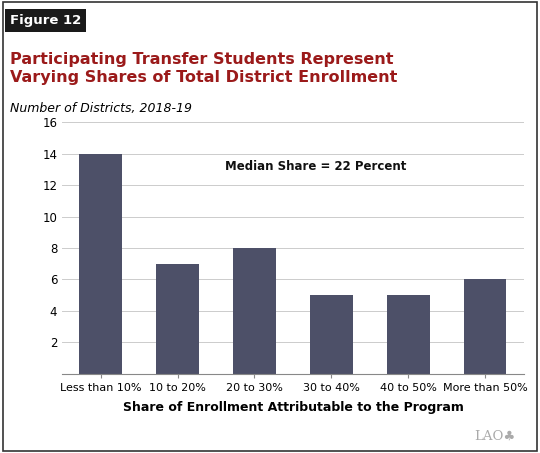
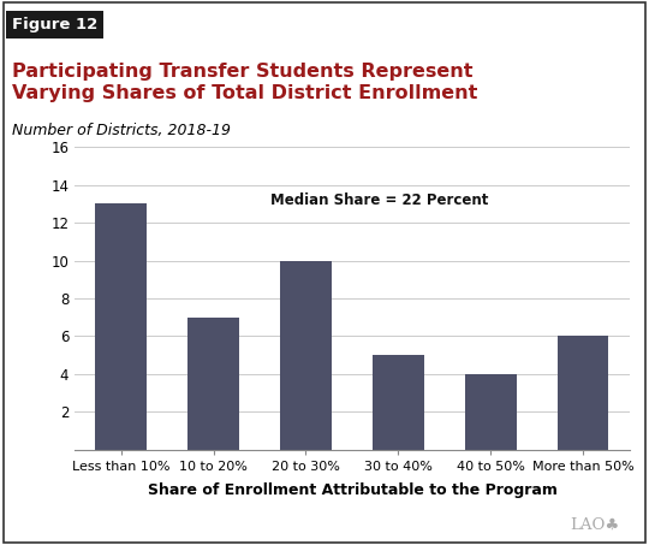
Less than 10%: 14 -> 13
20 to 30%: 8 -> 10
40 to 50%: 5 -> 4
